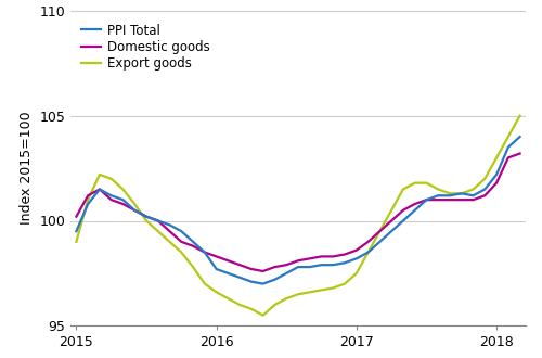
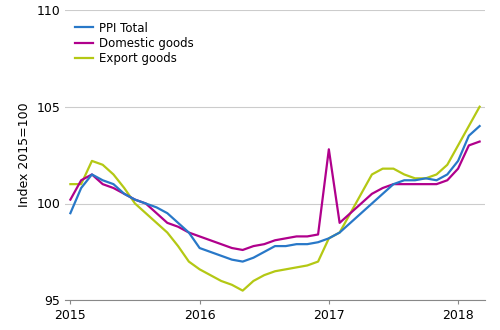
Export goods/2015: 99.0 -> 101.0
Domestic goods/2017: 98.6 -> 102.8
Export goods/2017: 97.5 -> 98.2
